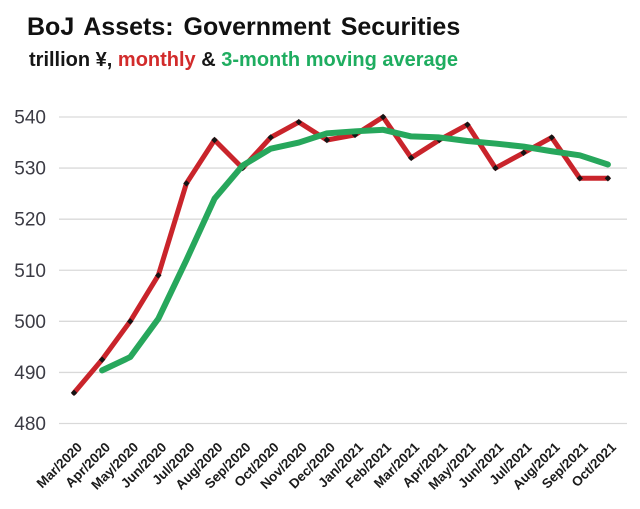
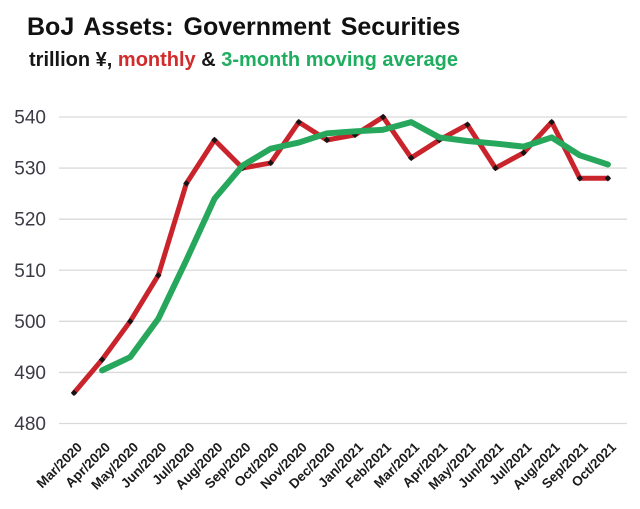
monthly/Oct/2020: 536 -> 531
3-month moving average/Mar/2021: 536 -> 539
monthly/Aug/2021: 536 -> 539
3-month moving average/Aug/2021: 533 -> 536
